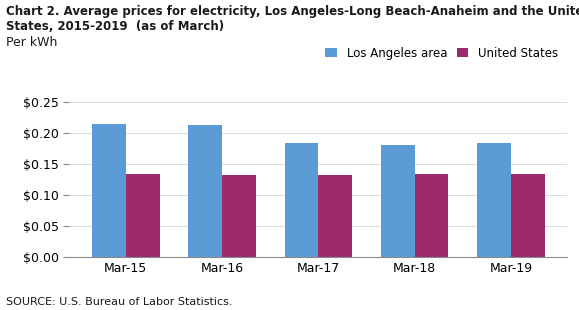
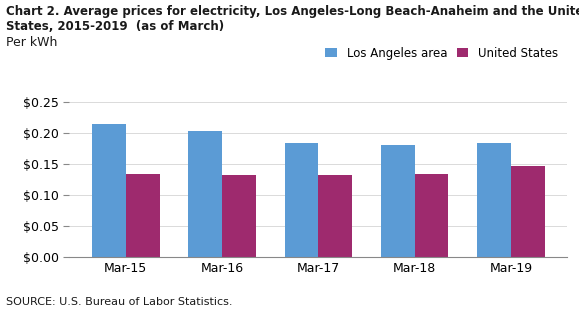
Los Angeles area/Mar-16: $0.213 -> $0.204
United States/Mar-19: $0.134 -> $0.148
